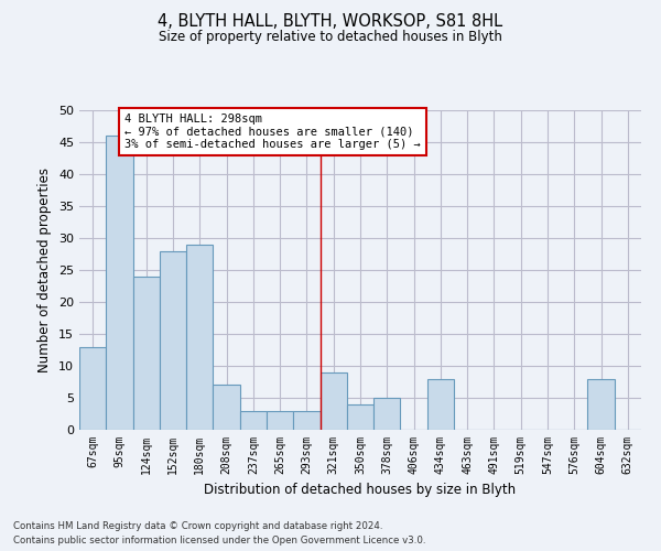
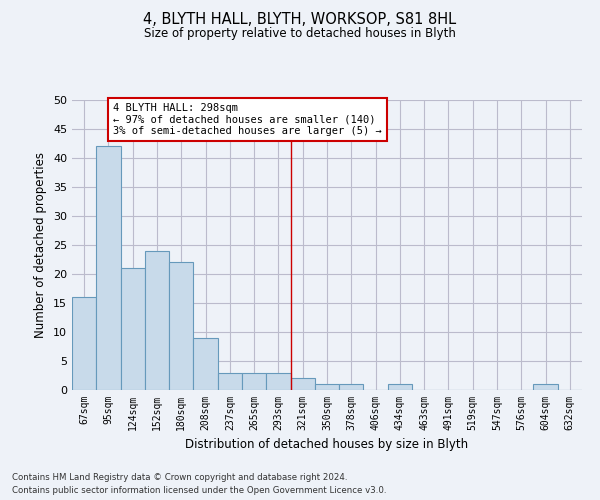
67sqm: 13 -> 16
95sqm: 46 -> 42
124sqm: 24 -> 21
152sqm: 28 -> 24
180sqm: 29 -> 22
208sqm: 7 -> 9
321sqm: 9 -> 2
350sqm: 4 -> 1
378sqm: 5 -> 1
434sqm: 8 -> 1
604sqm: 8 -> 1
